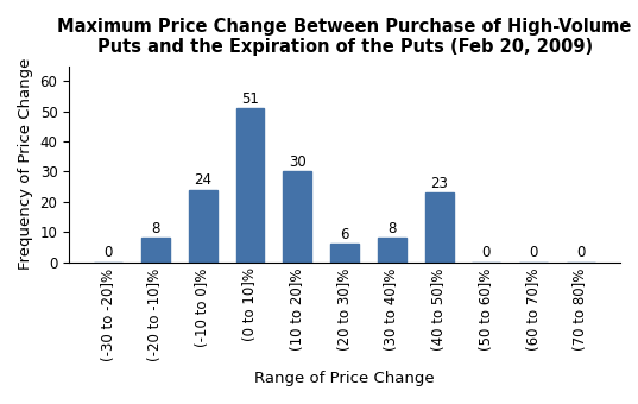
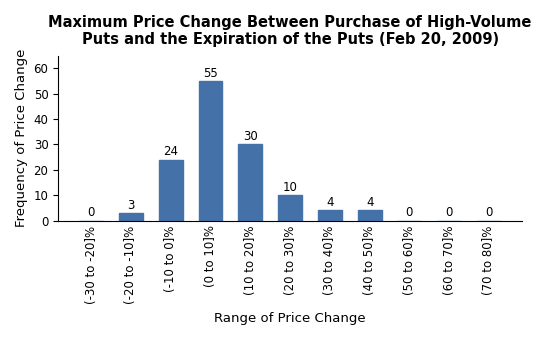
(-20 to -10]%: 8 -> 3
(0 to 10]%: 51 -> 55
(20 to 30]%: 6 -> 10
(30 to 40]%: 8 -> 4
(40 to 50]%: 23 -> 4
